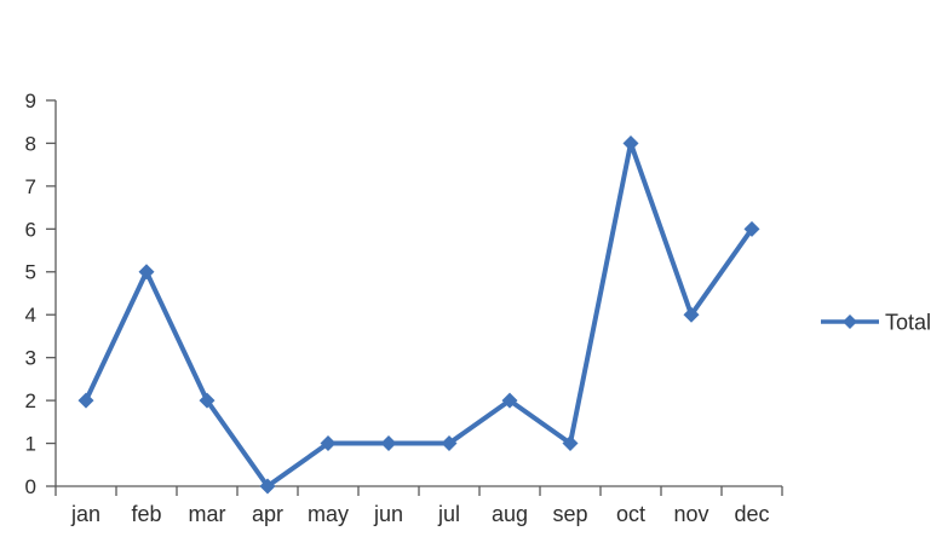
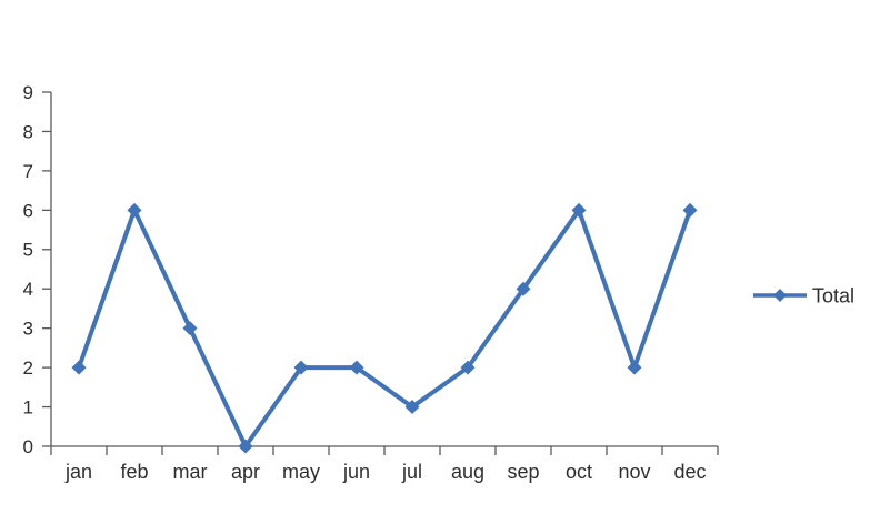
feb: 5 -> 6
mar: 2 -> 3
may: 1 -> 2
jun: 1 -> 2
sep: 1 -> 4
oct: 8 -> 6
nov: 4 -> 2
